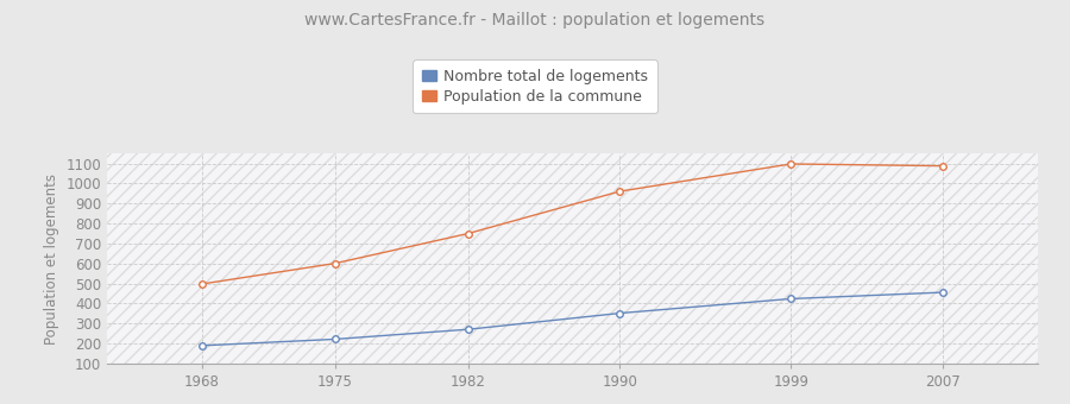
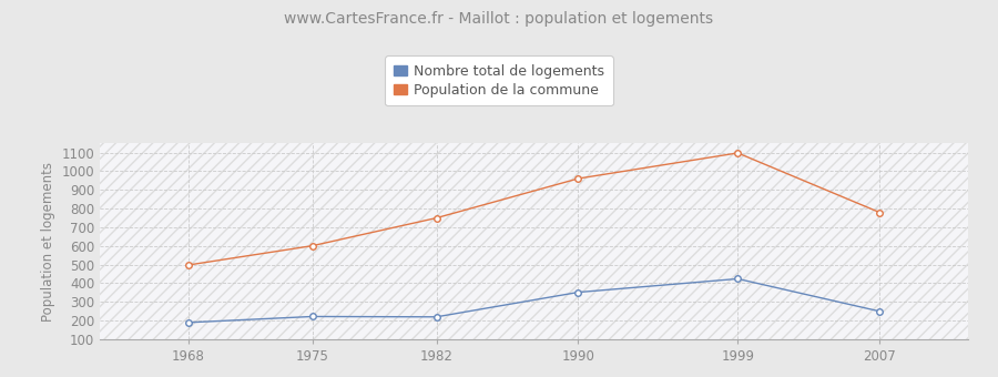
Nombre total de logements/1982: 270 -> 220
Nombre total de logements/2007: 460 -> 250
Population de la commune/2007: 1090 -> 780
